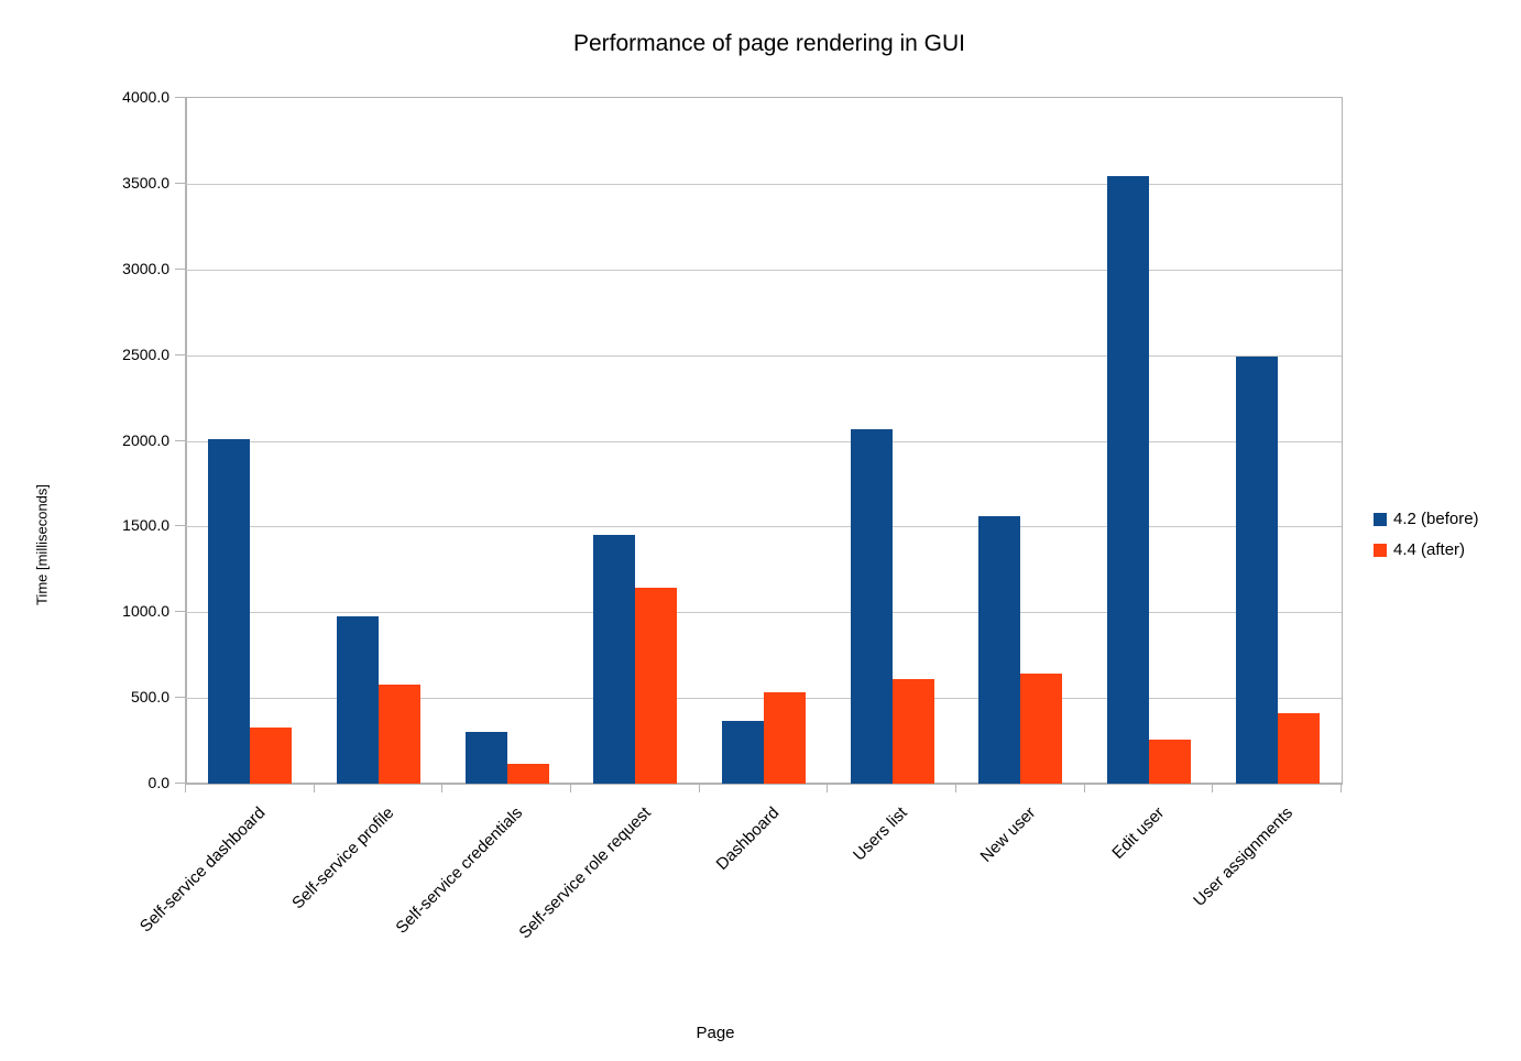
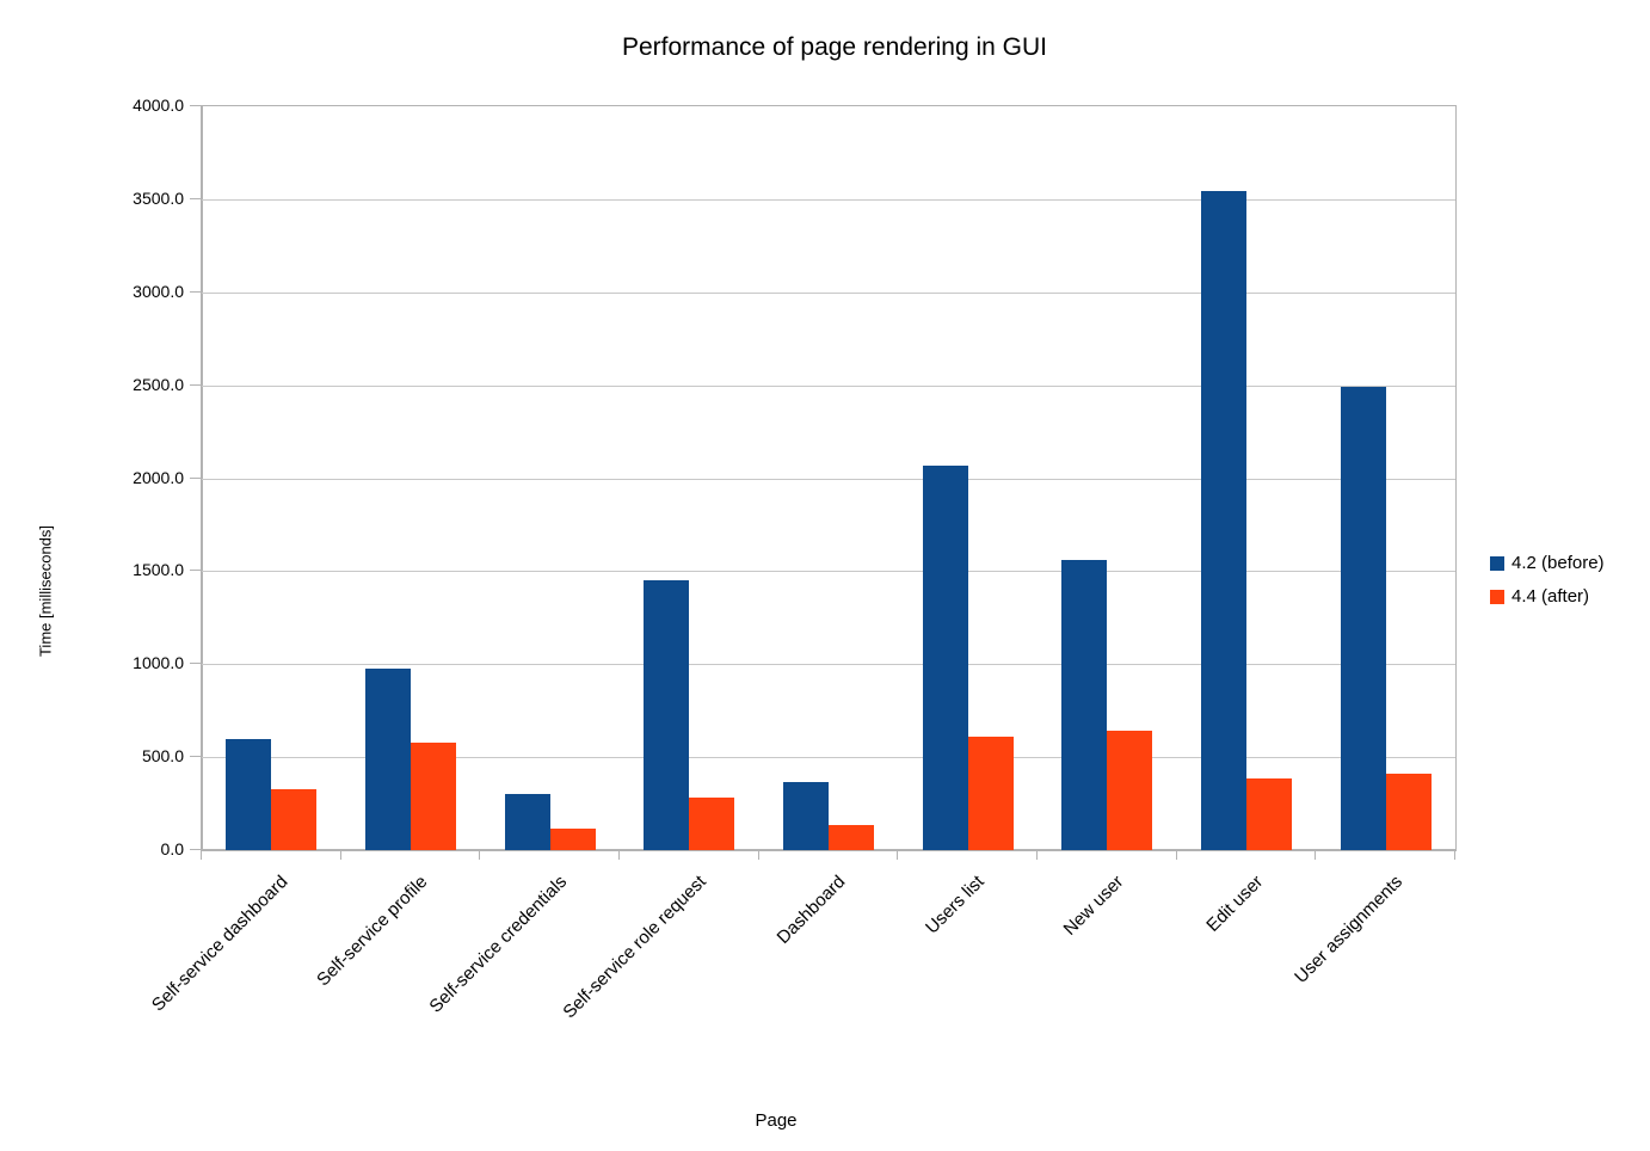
4.2 (before)/Self-service dashboard: 2010 -> 600
4.4 (after)/Self-service role request: 1140 -> 280
4.4 (after)/Dashboard: 530 -> 140
4.4 (after)/Edit user: 260 -> 380
